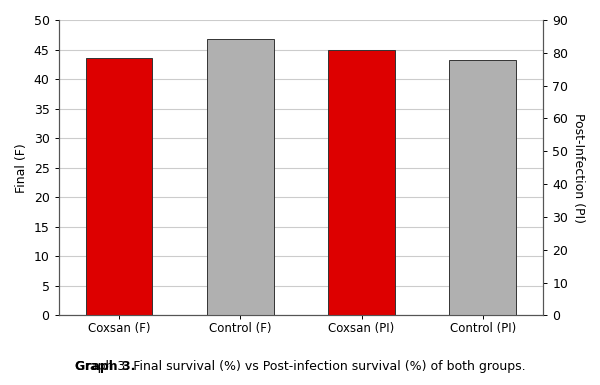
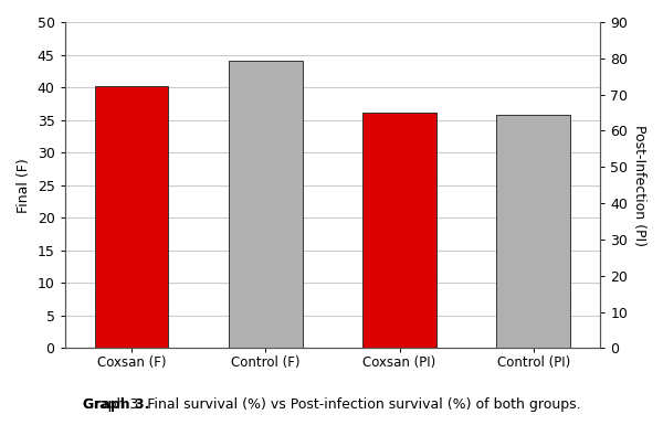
Coxsan (F): 43.5 -> 40.2
Control (F): 46.7 -> 44.0
Coxsan (PI): 45.0 -> 36.2
Control (PI): 43.3 -> 35.8
